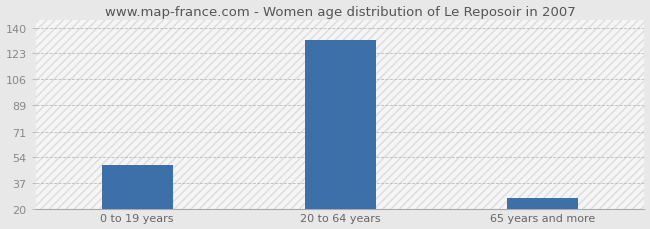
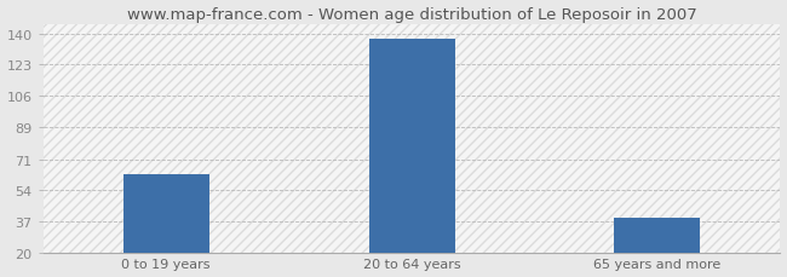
0 to 19 years: 49 -> 63
20 to 64 years: 132 -> 137
65 years and more: 27 -> 39
